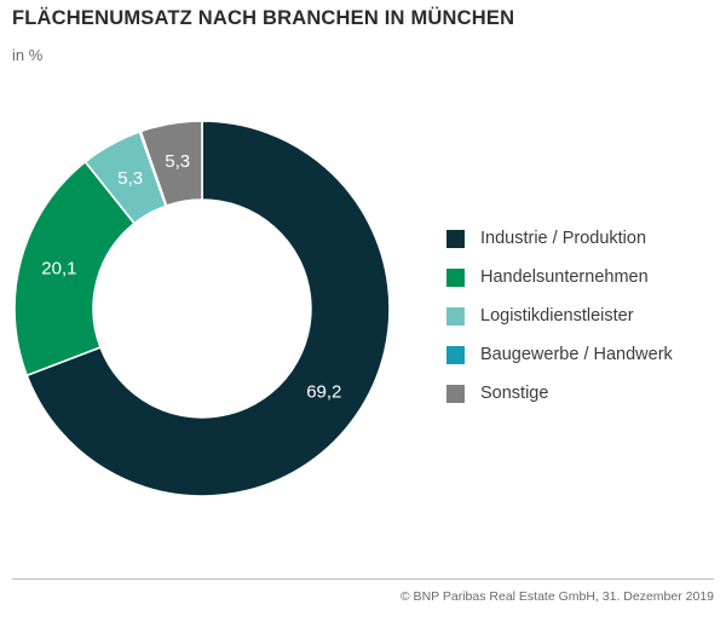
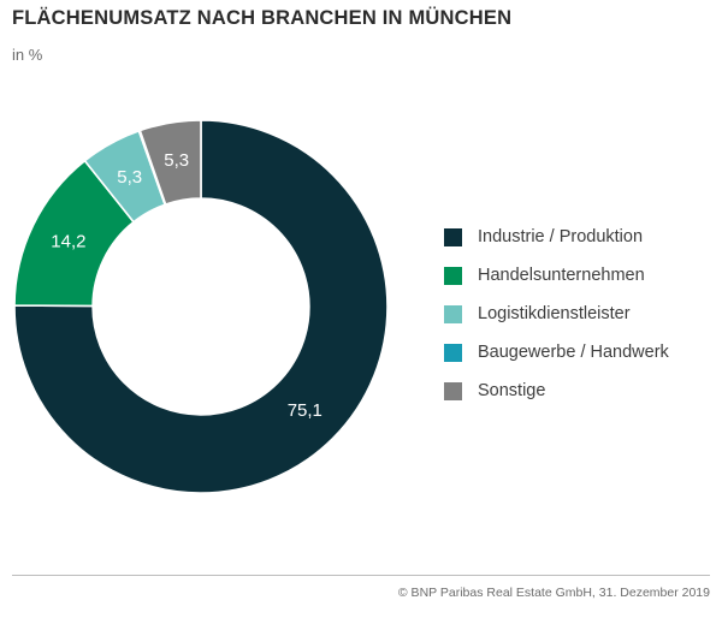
Industrie / Produktion: 69,2 -> 75,1
Handelsunternehmen: 20,1 -> 14,2
